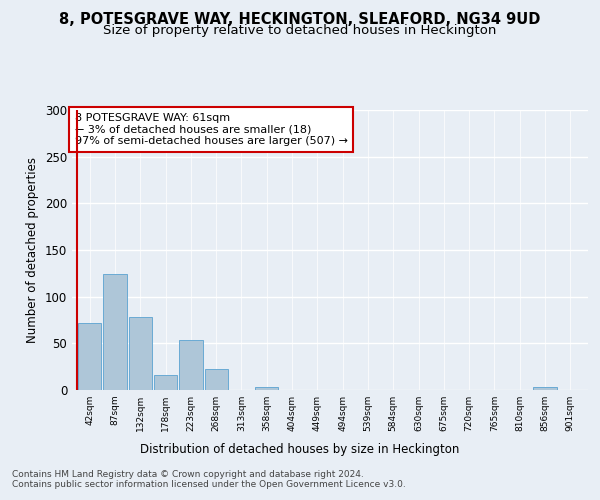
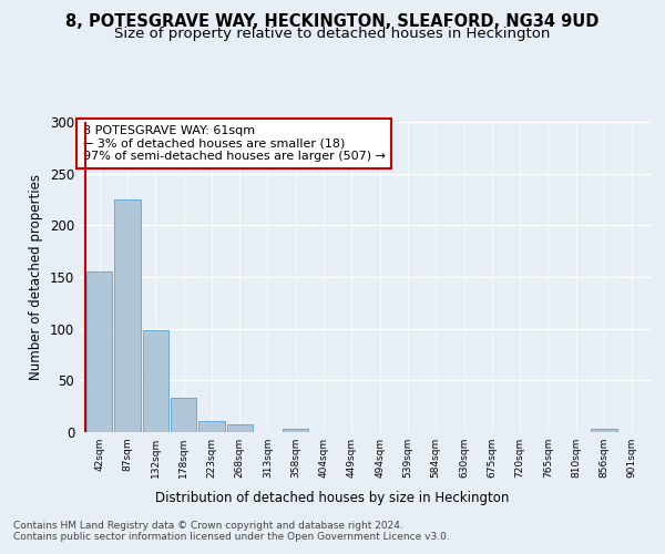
42sqm: 72 -> 155
87sqm: 124 -> 225
132sqm: 78 -> 99
178sqm: 16 -> 33
223sqm: 54 -> 11
268sqm: 22 -> 7
